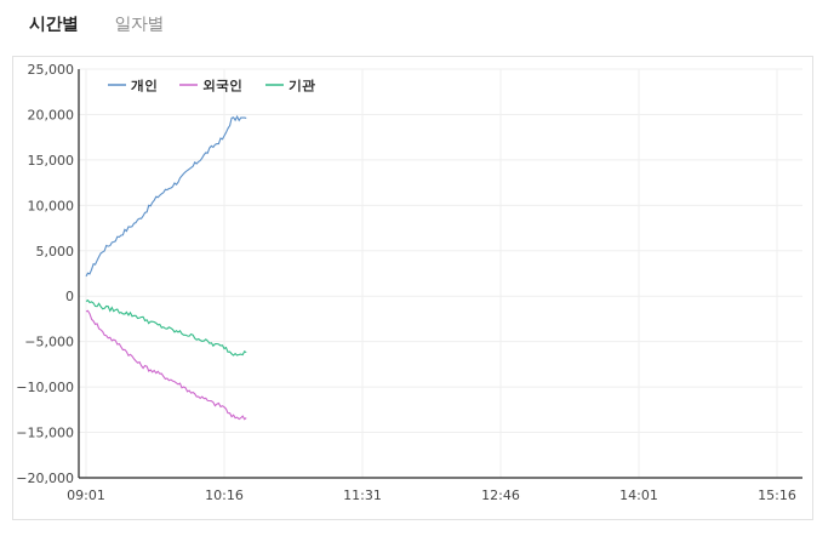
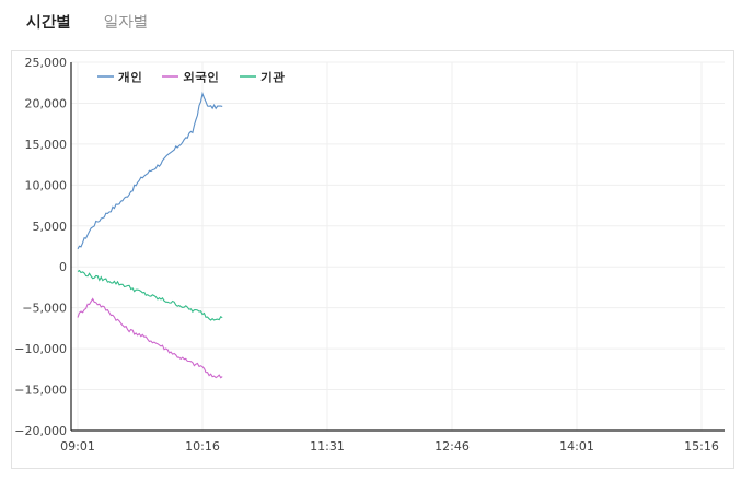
외국인/09:01: -2000 -> -6000
개인/10:16: 18000 -> 21000
